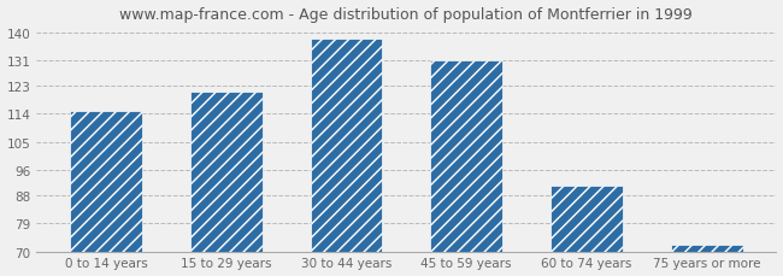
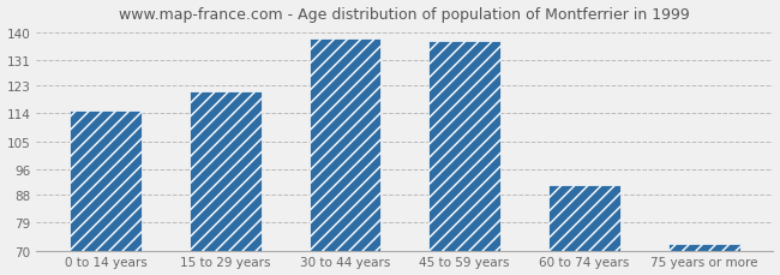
45 to 59 years: 131 -> 137
